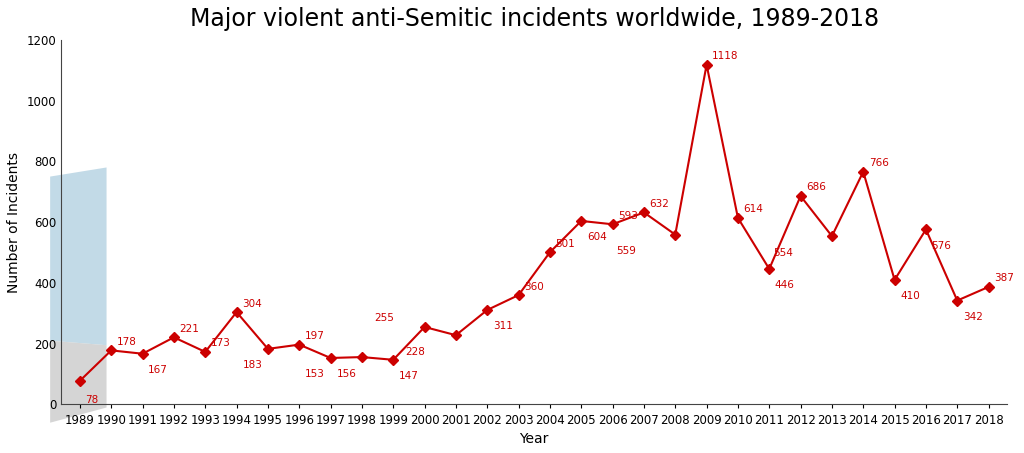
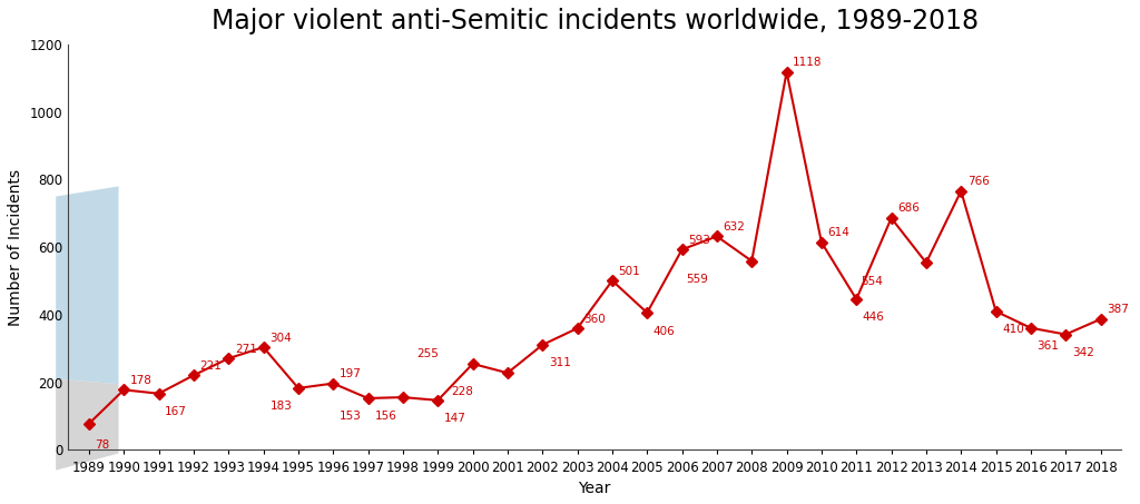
1993: 173 -> 271
2005: 604 -> 406
2016: 576 -> 361
